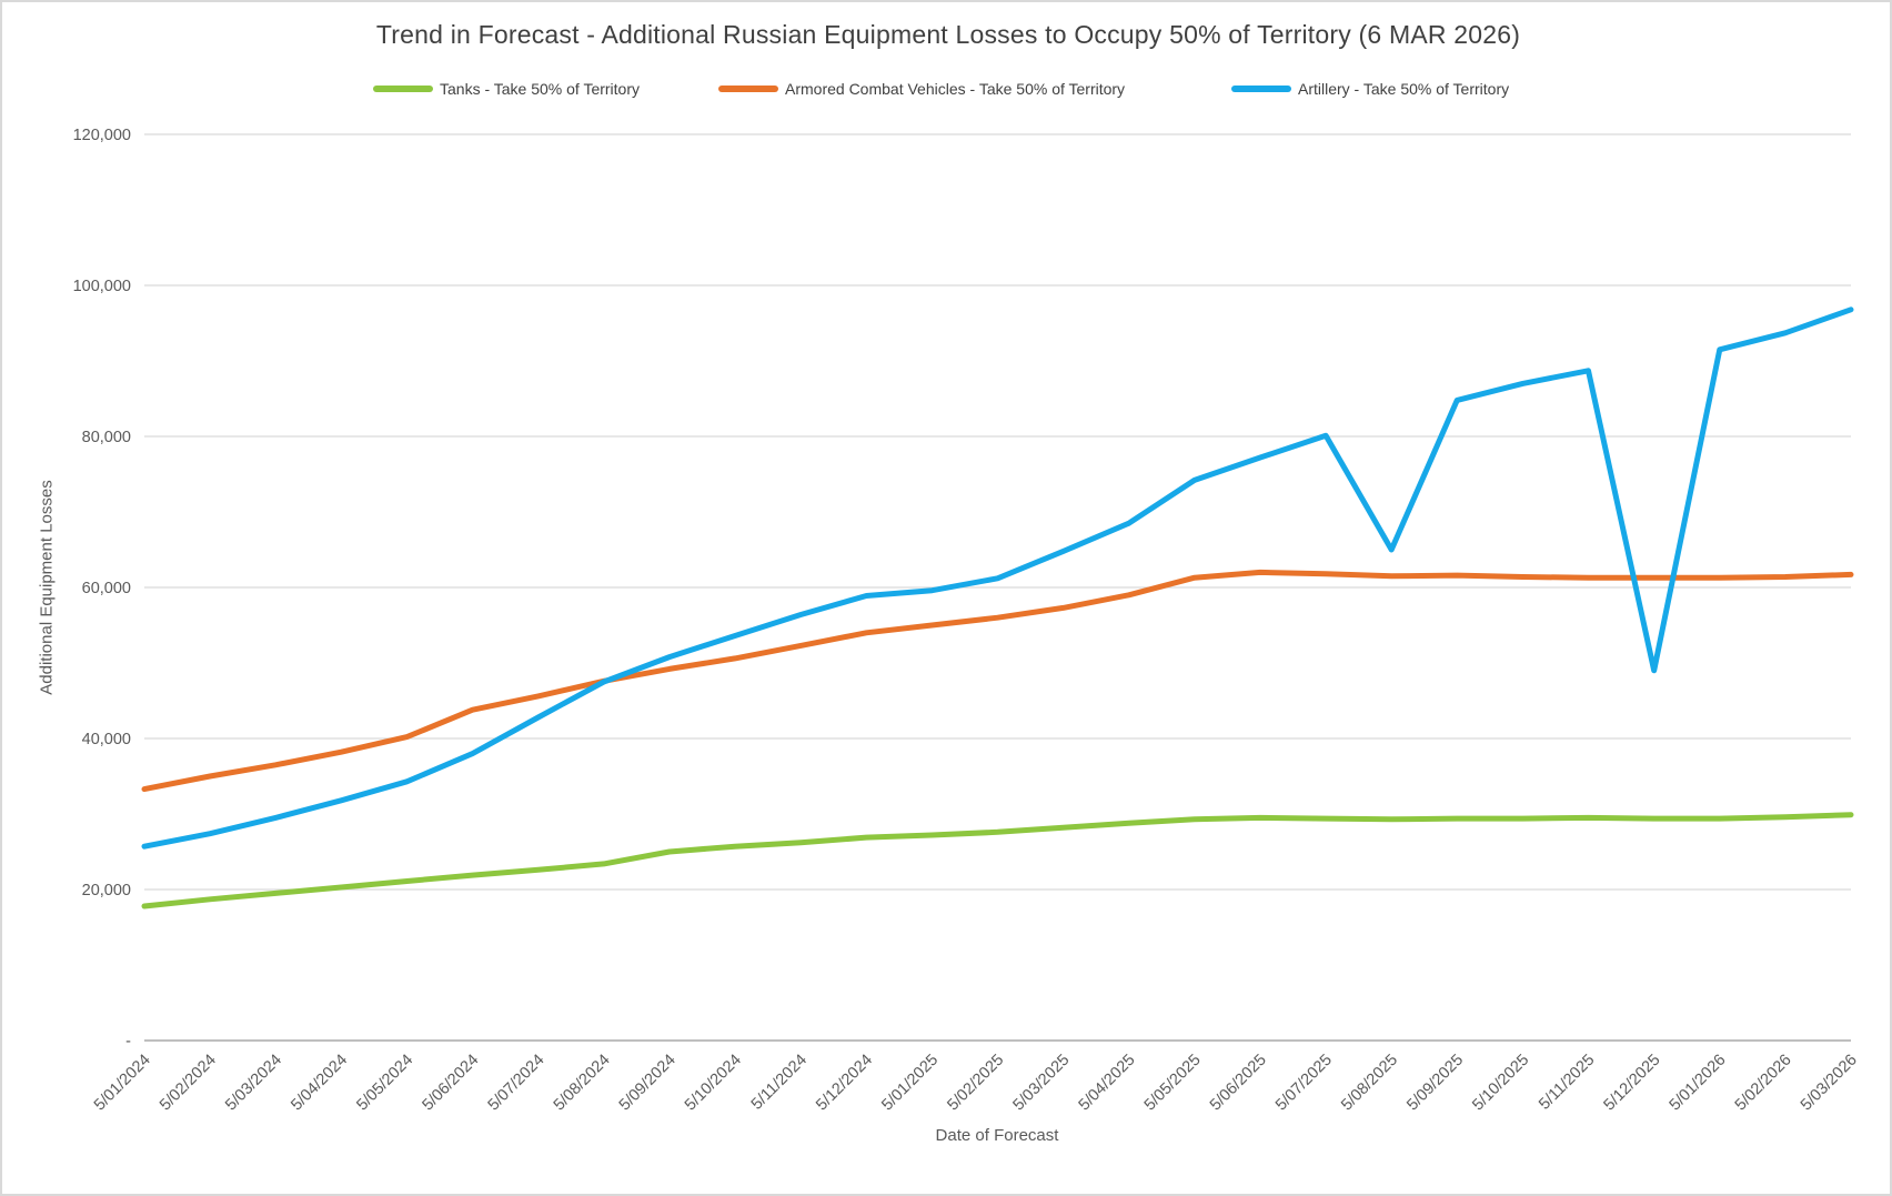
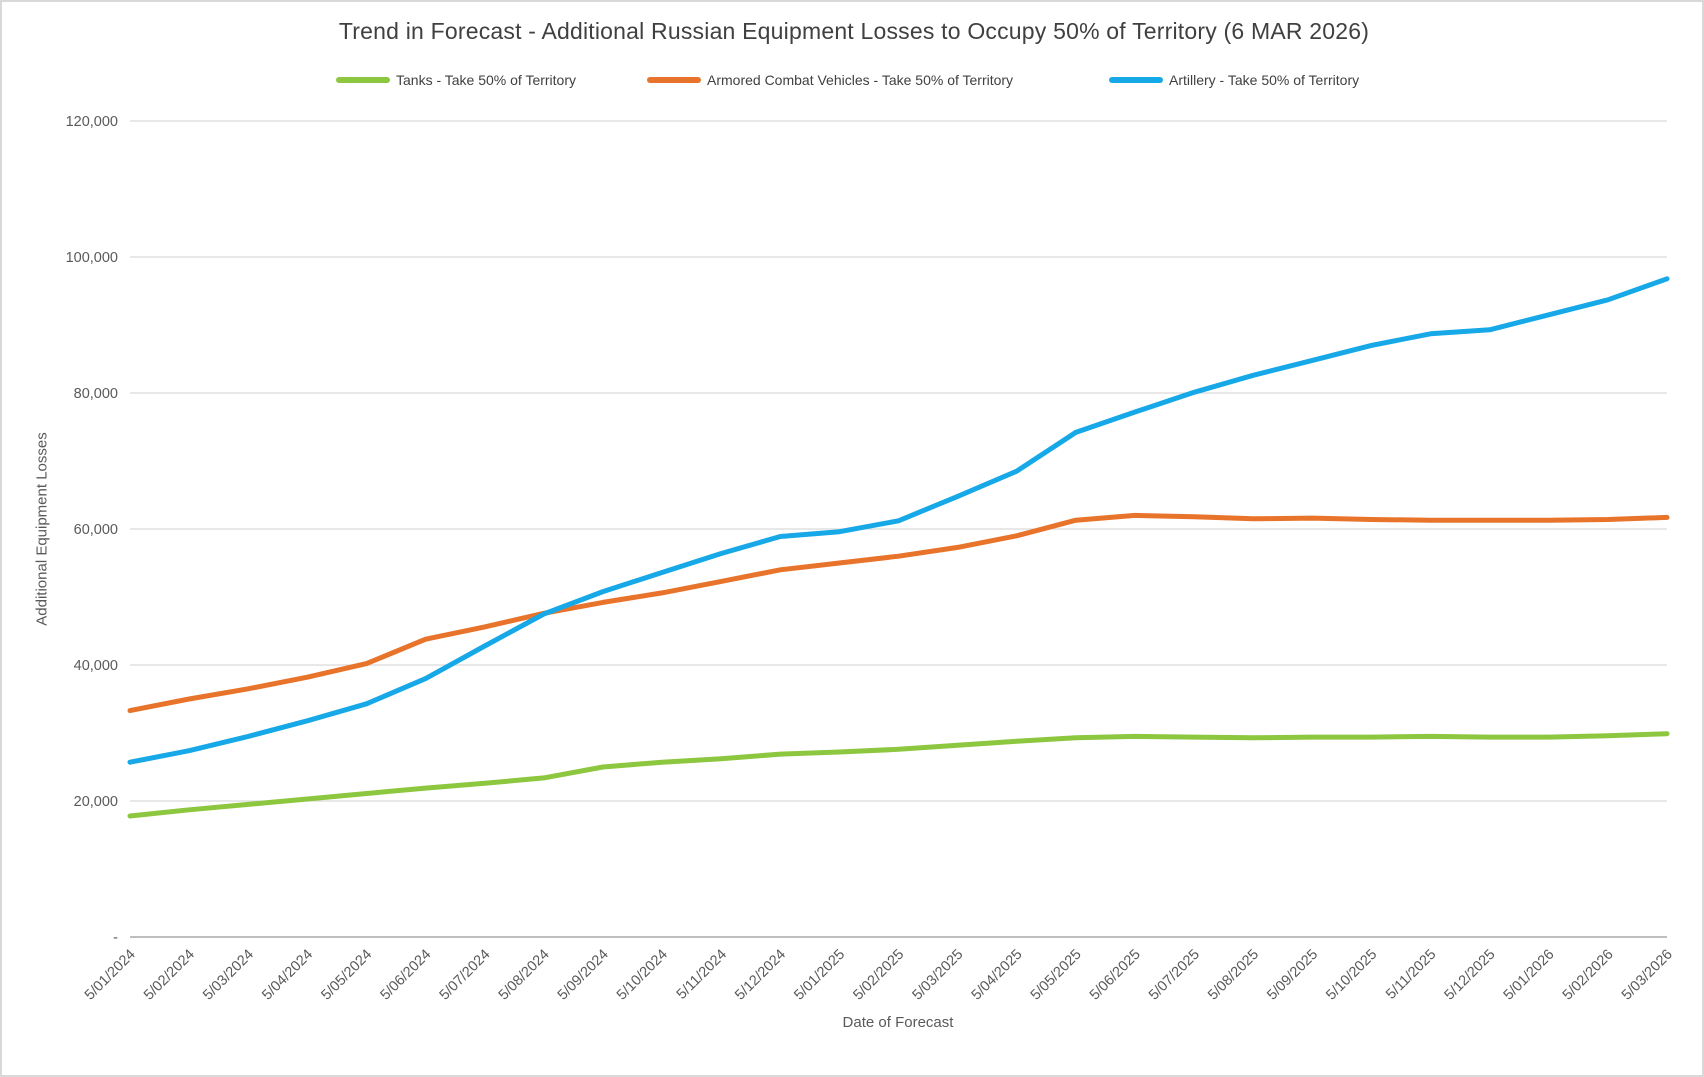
Artillery - Take 50% of Territory/5/08/2025: 65000 -> 83000
Artillery - Take 50% of Territory/5/12/2025: 49000 -> 89000
